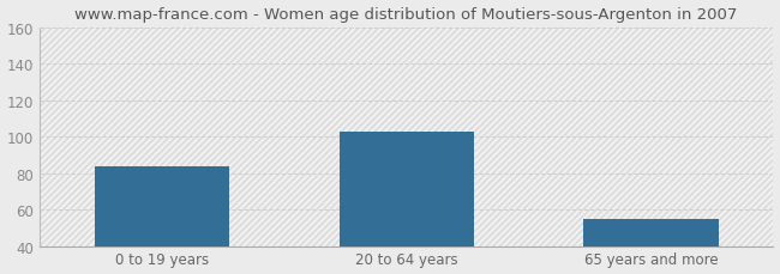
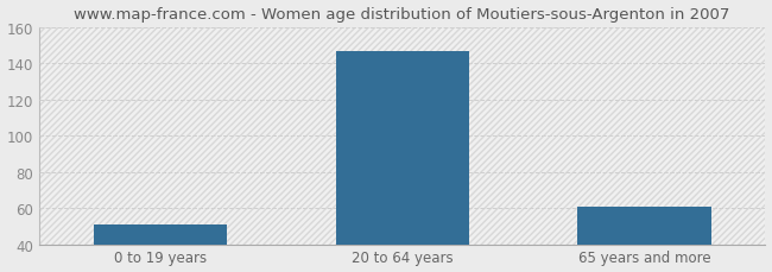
0 to 19 years: 84 -> 51
20 to 64 years: 103 -> 147
65 years and more: 55 -> 61
